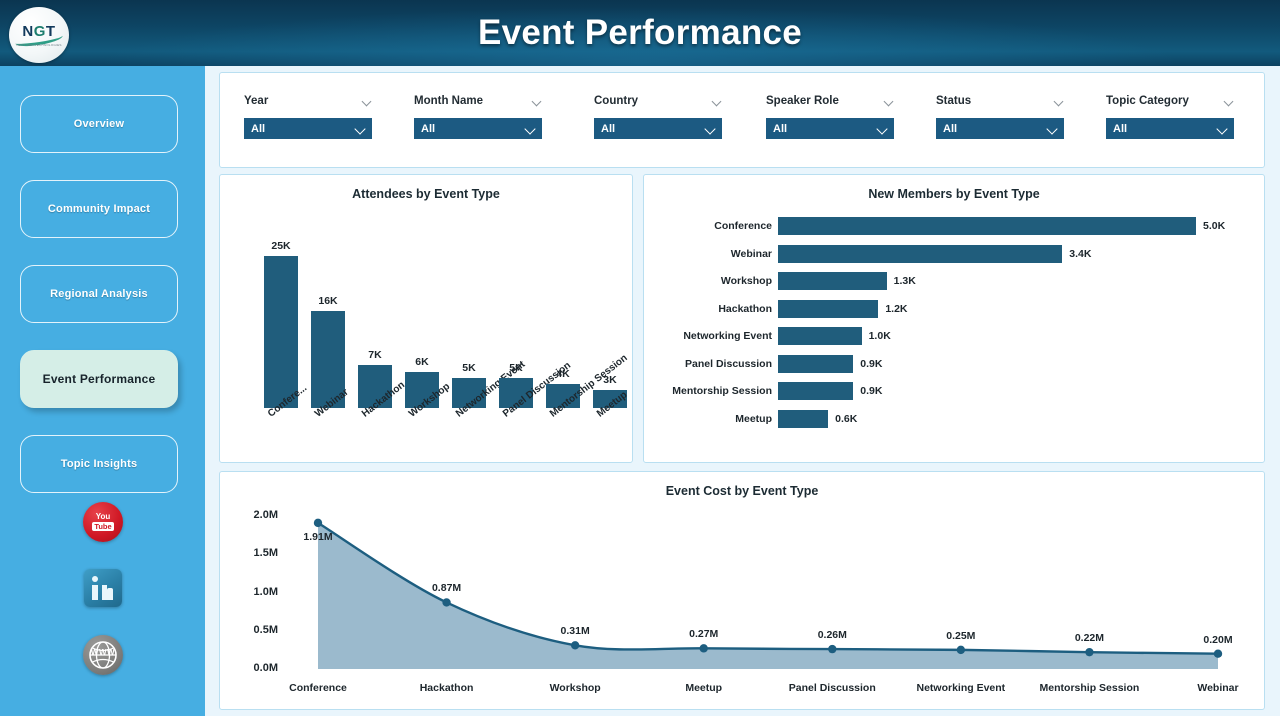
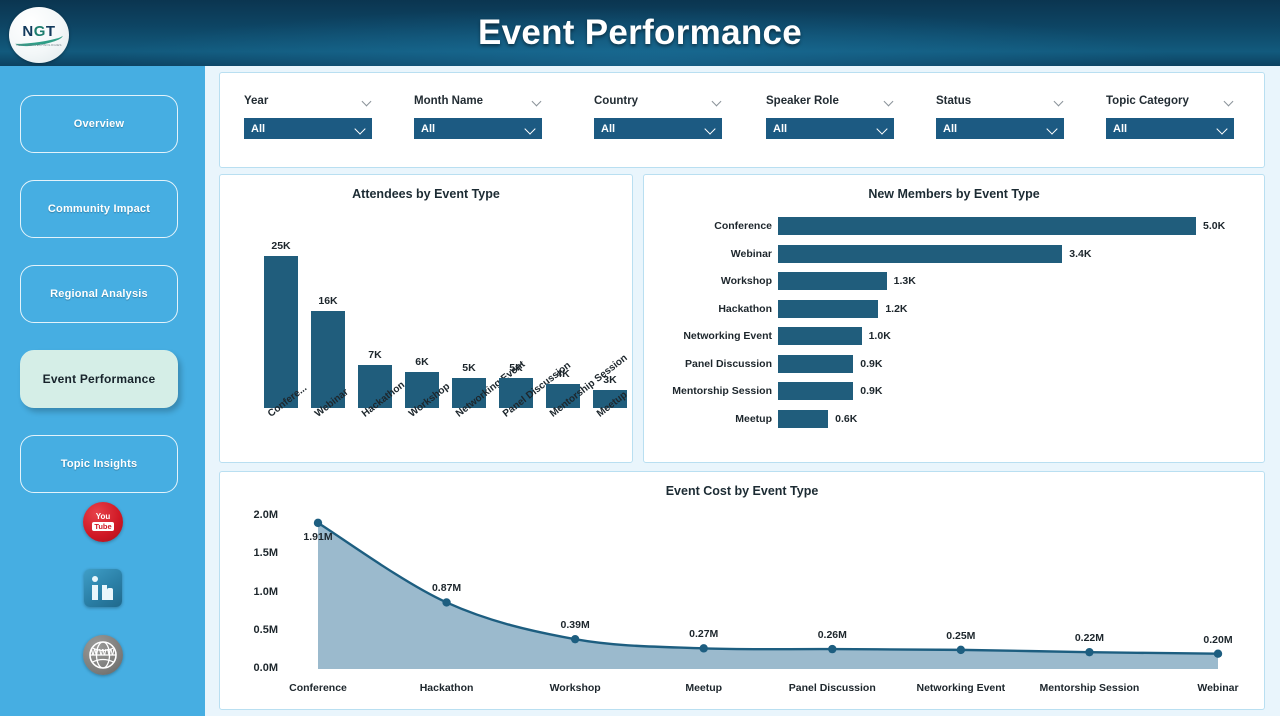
Event Cost by Event Type/Workshop: 0.31M -> 0.39M
